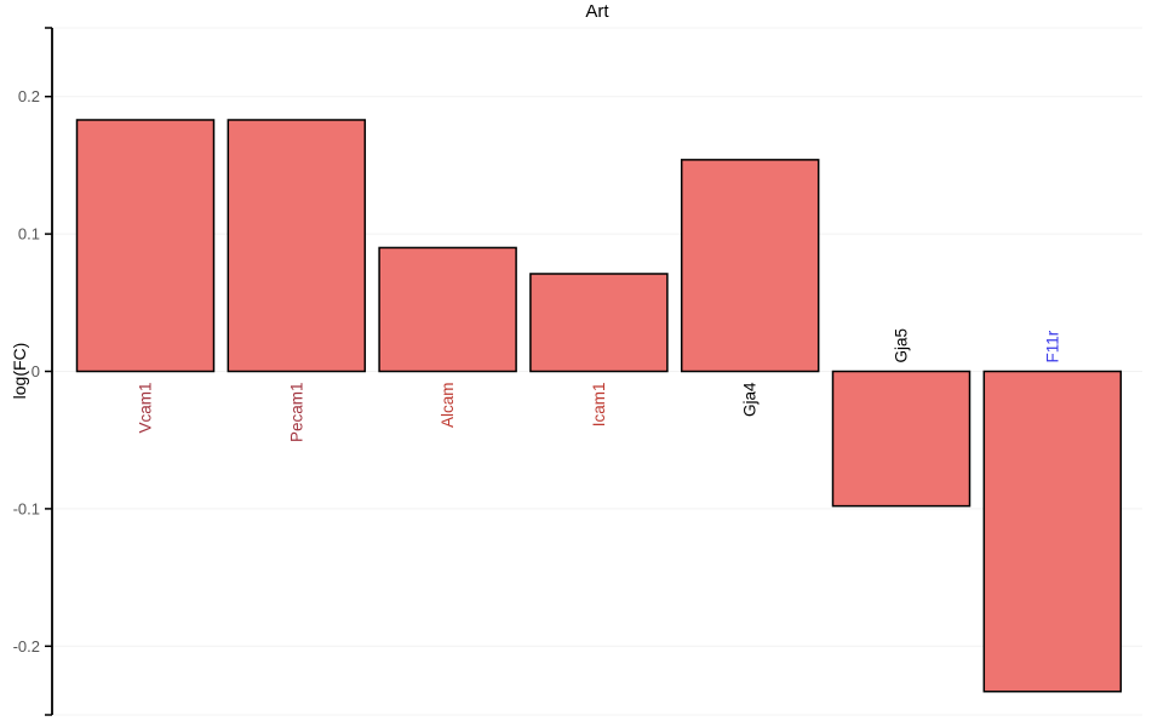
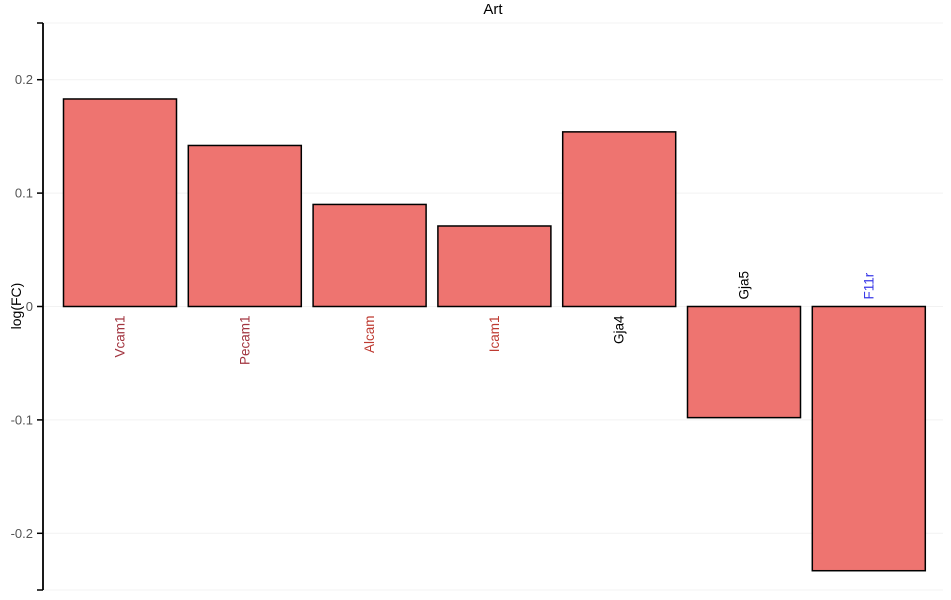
Pecam1: 0.183 -> 0.142
